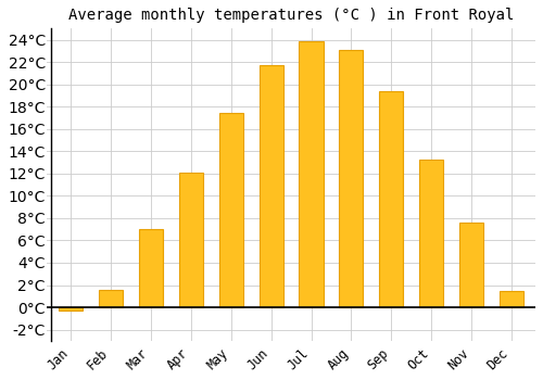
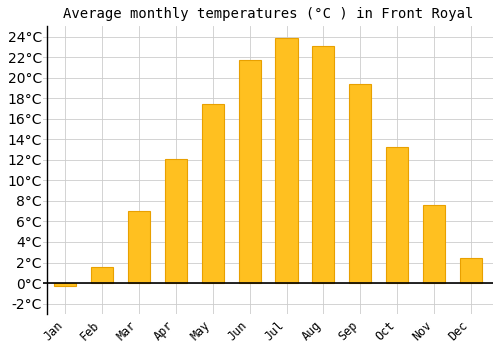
Dec: 1.5°C -> 2.4°C
